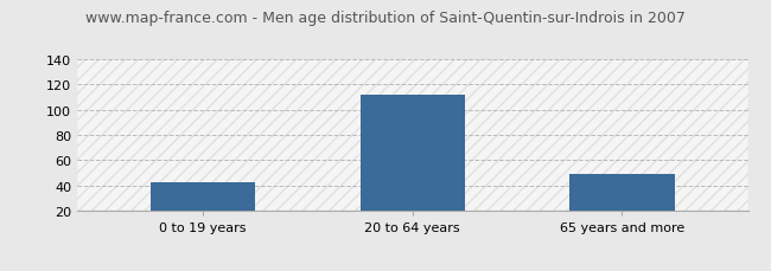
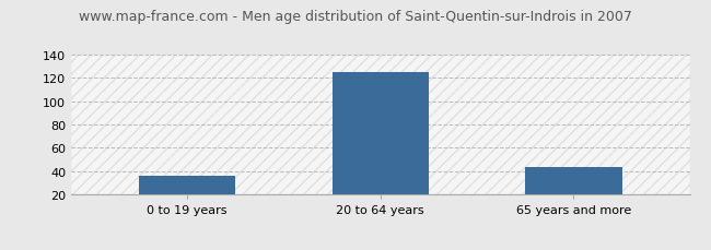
0 to 19 years: 43 -> 36
20 to 64 years: 112 -> 125
65 years and more: 49 -> 44
